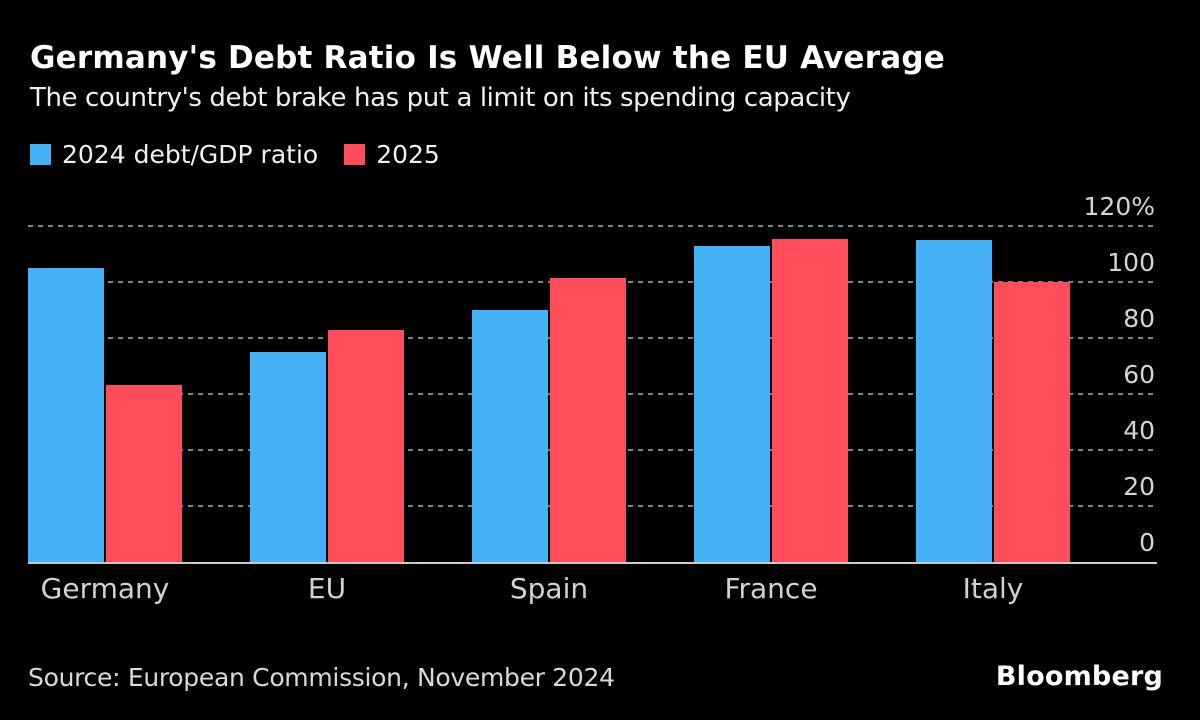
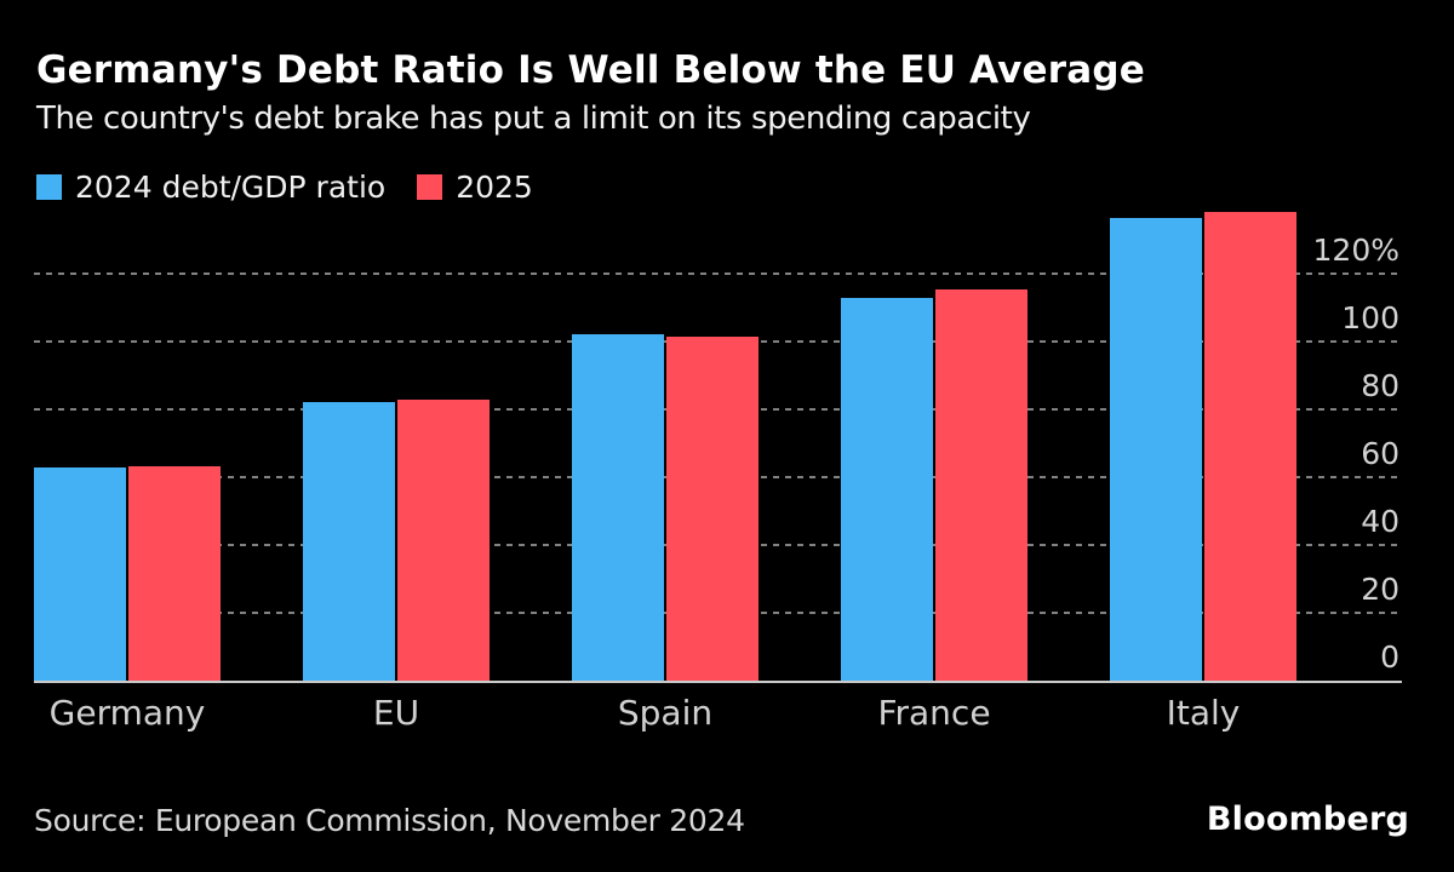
2024 debt/GDP ratio/Germany: 105% -> 63%
2024 debt/GDP ratio/EU: 75% -> 82%
2024 debt/GDP ratio/Spain: 90% -> 102%
2024 debt/GDP ratio/Italy: 115% -> 137%
2025/Italy: 100% -> 138%
